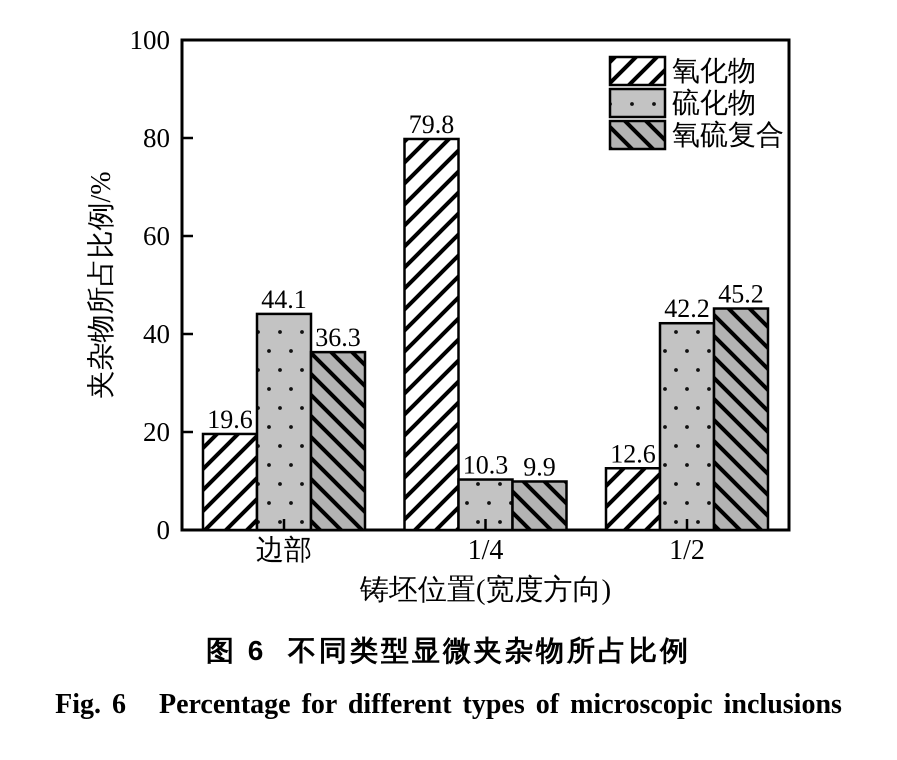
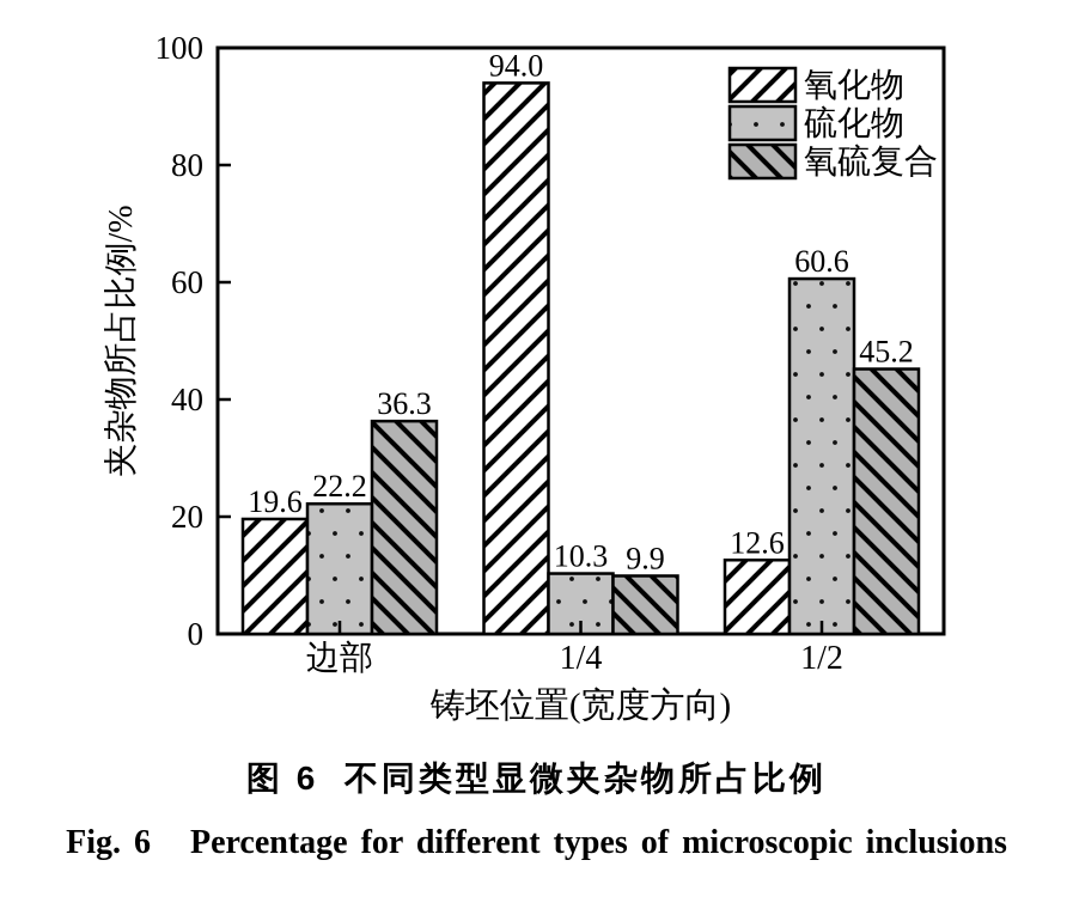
硫化物/边部: 44.1 -> 22.2
氧化物/1/4: 79.8 -> 94.0
硫化物/1/2: 42.2 -> 60.6
